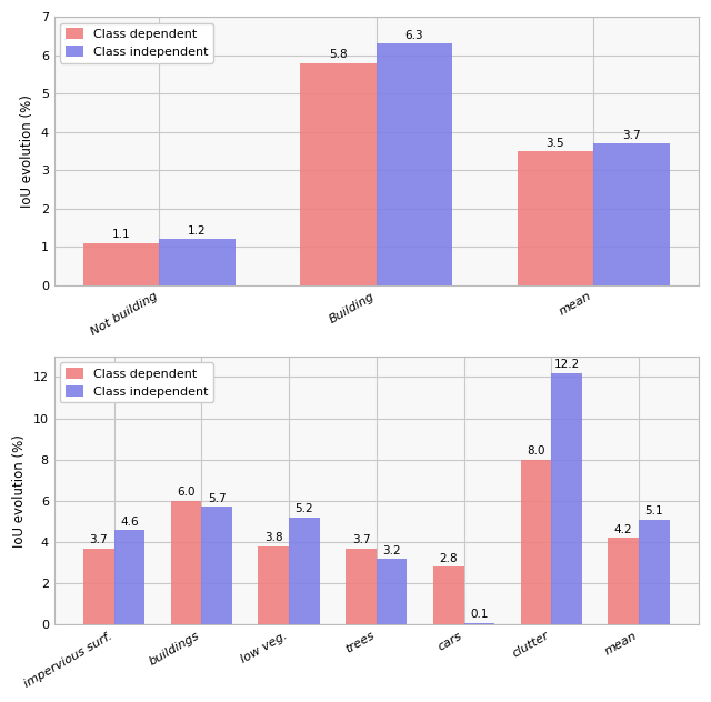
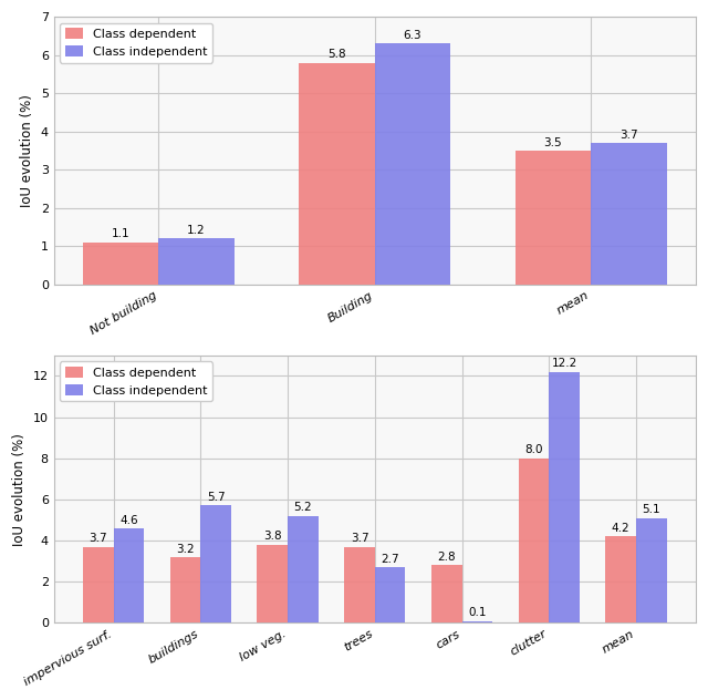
Class dependent/buildings: 6.0 -> 3.2
Class independent/trees: 3.2 -> 2.7
